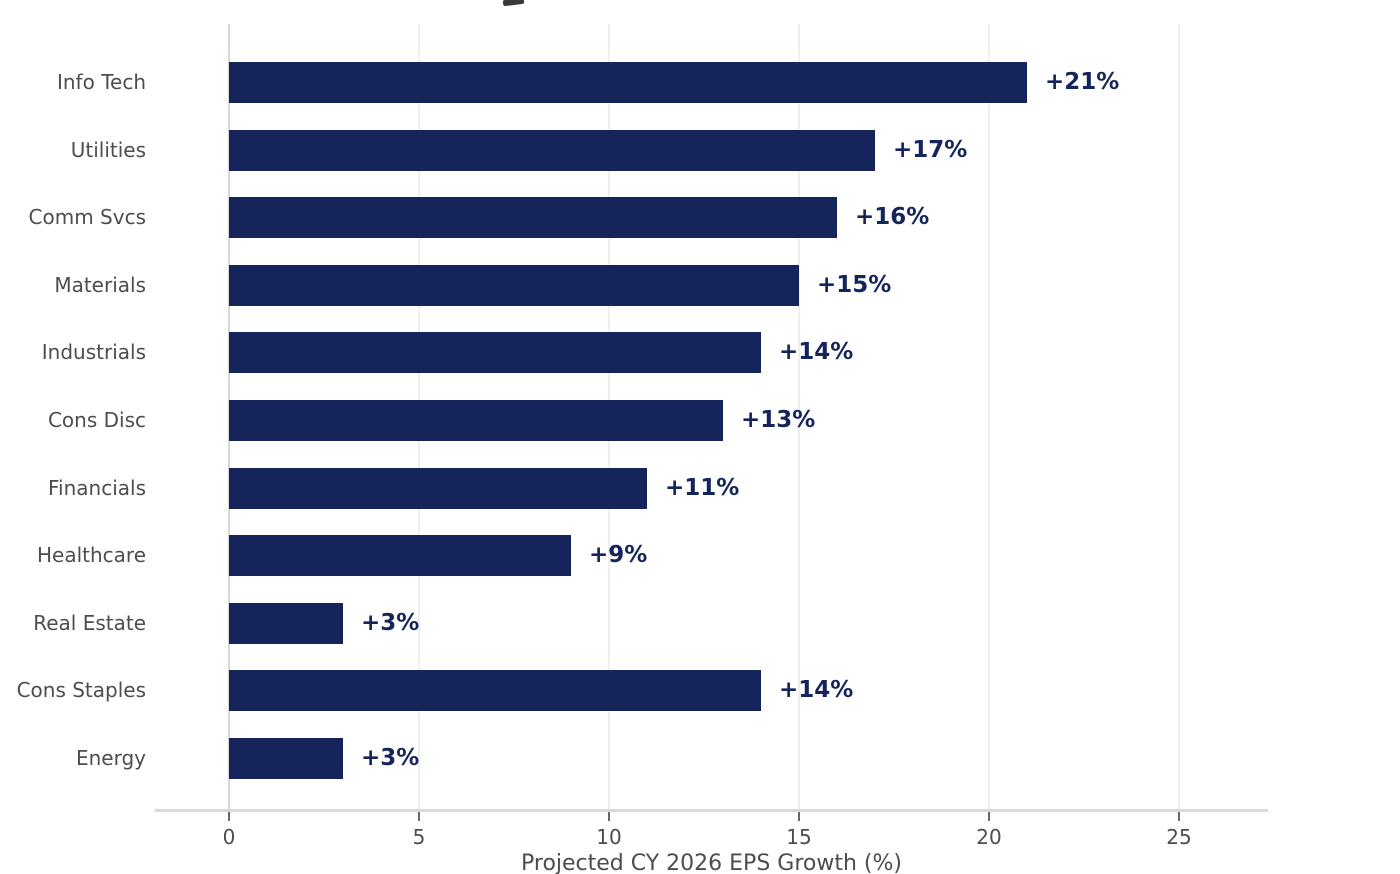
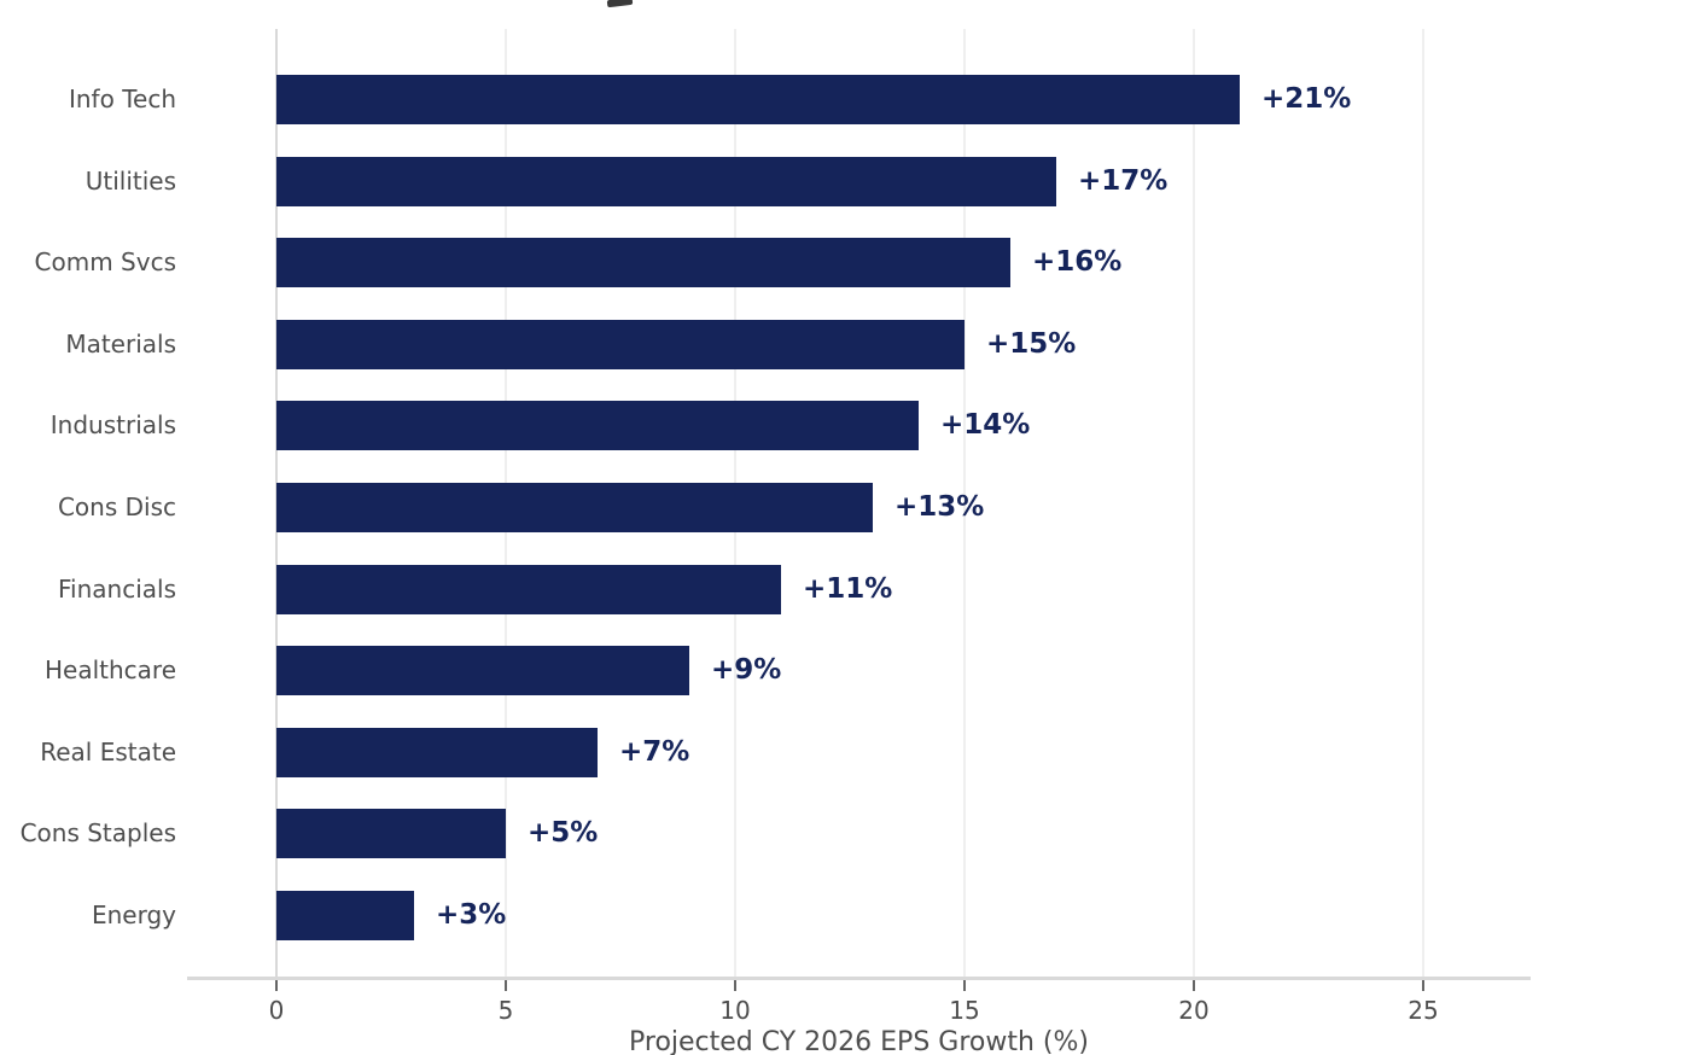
Real Estate: +3% -> +7%
Cons Staples: +14% -> +5%
